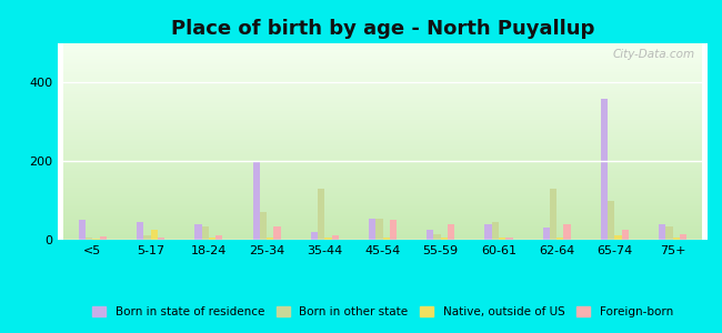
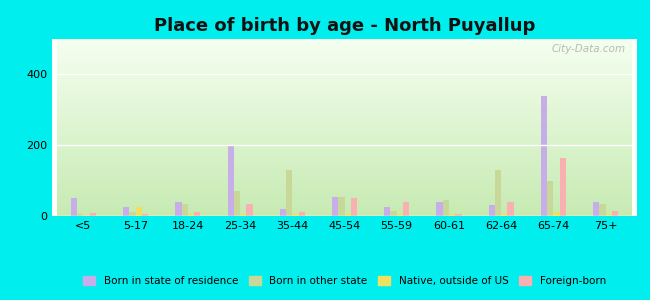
Born in state of residence/5-17: 45 -> 25
Born in state of residence/65-74: 360 -> 340
Foreign-born/65-74: 25 -> 165
